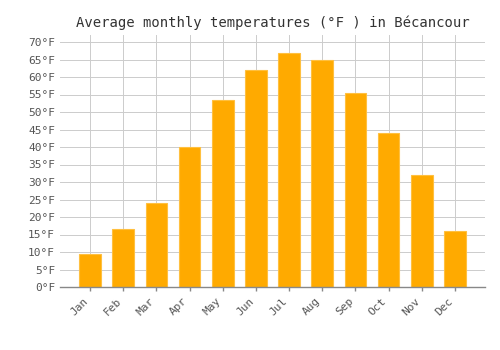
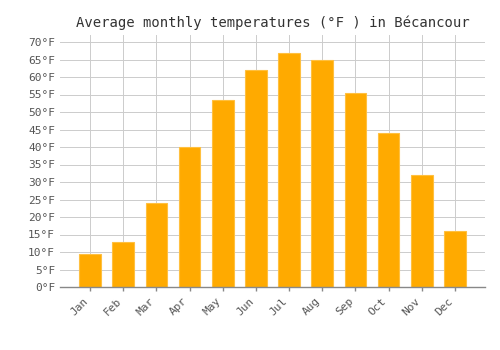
Feb: 16.5°F -> 13.0°F
